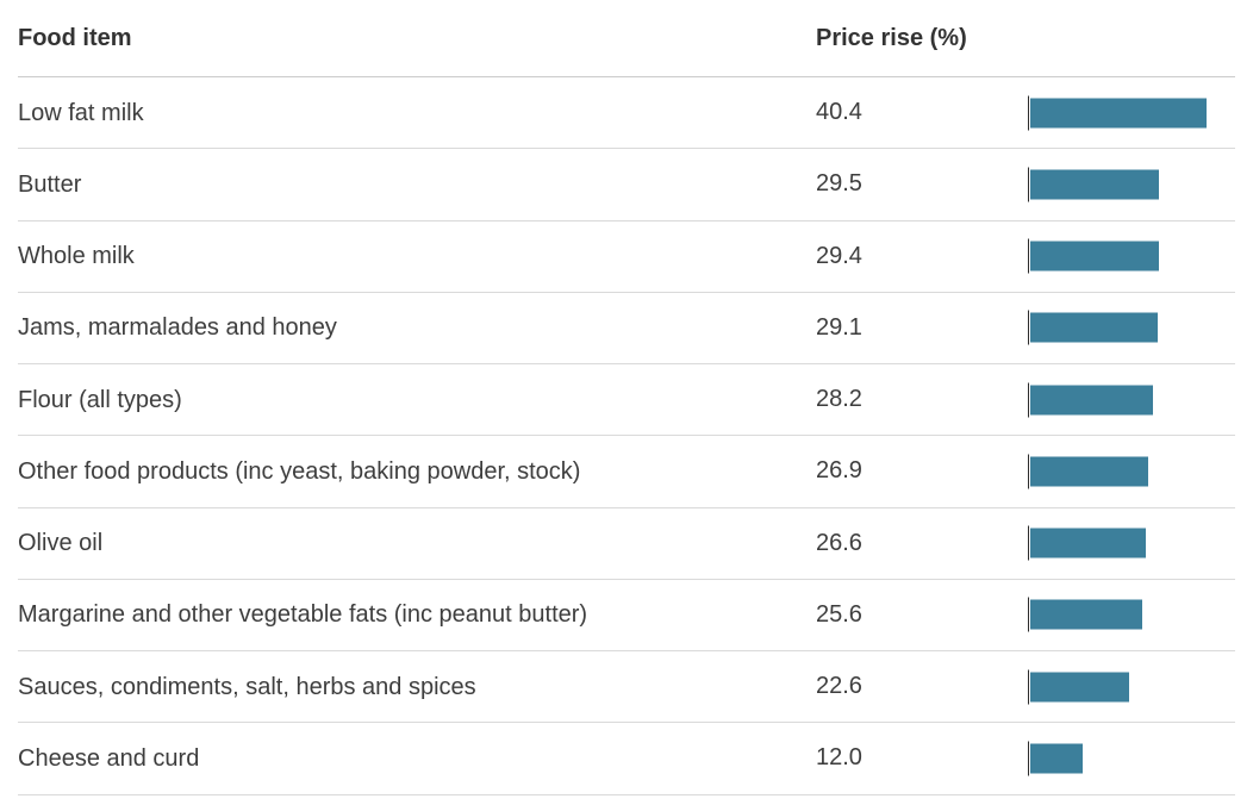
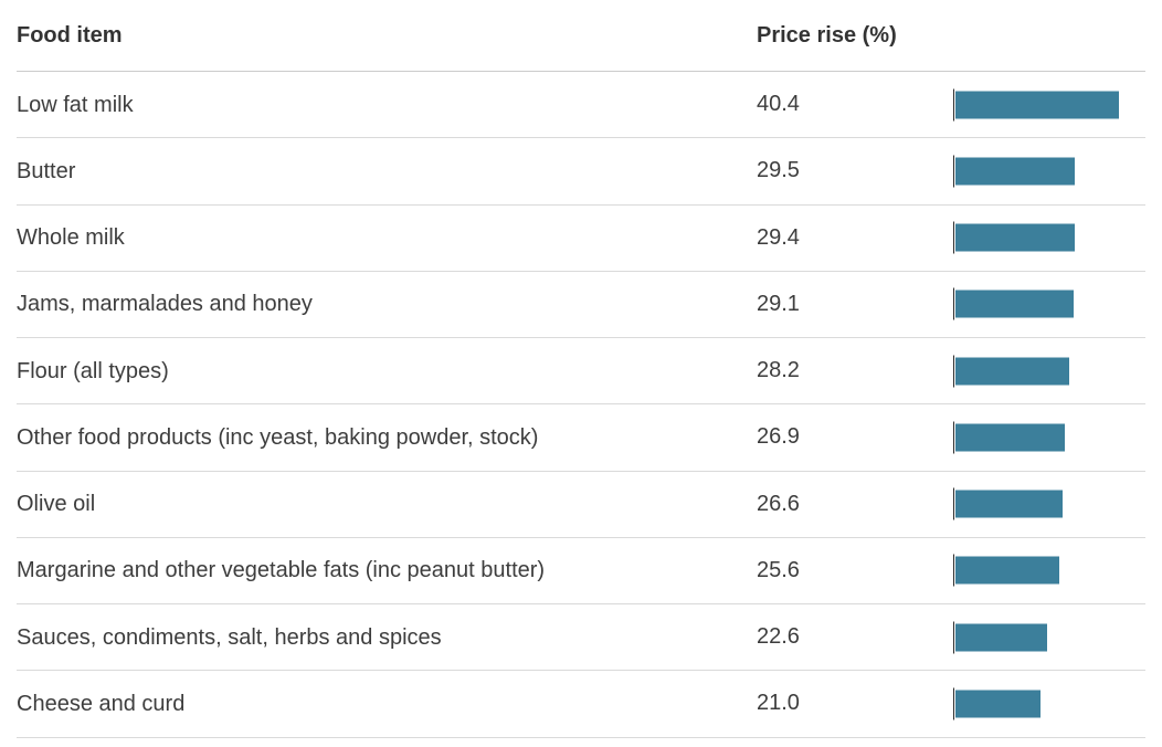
Cheese and curd: 12.0 -> 21.0
